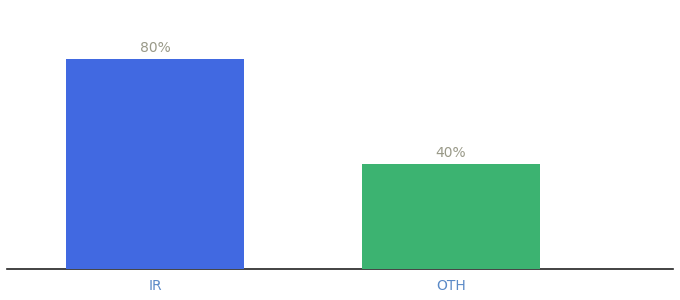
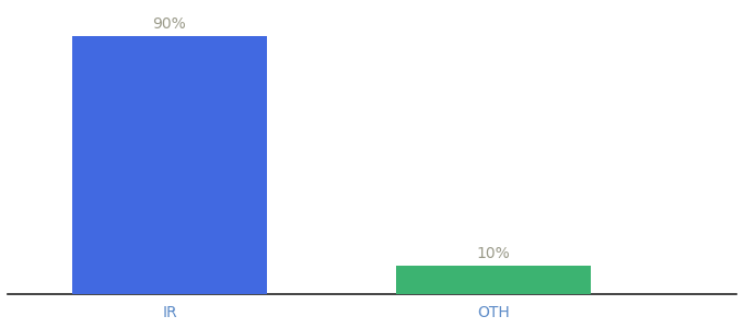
IR: 80% -> 90%
OTH: 40% -> 10%
